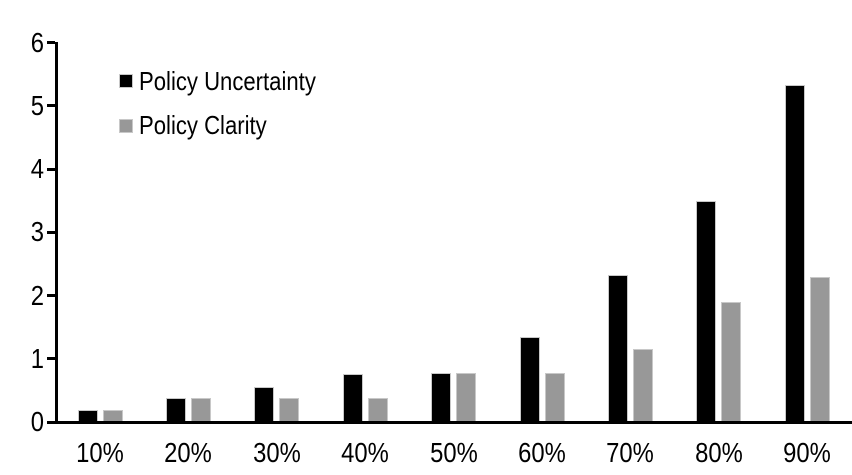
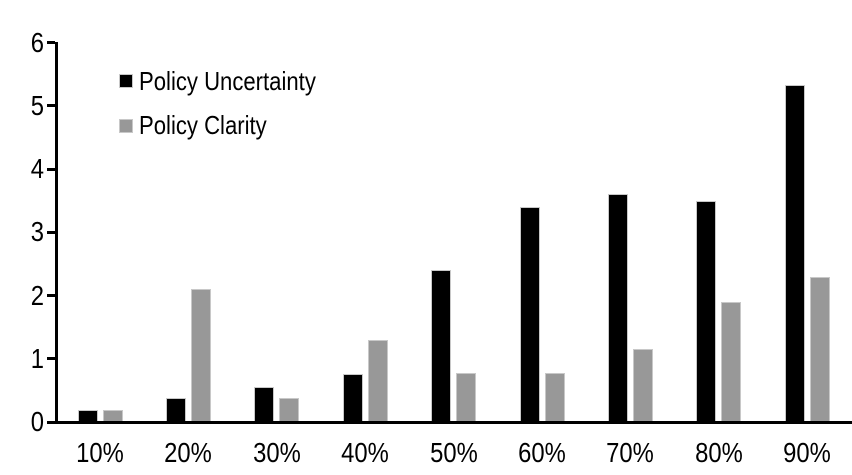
Policy Clarity/20%: 0.4 -> 2.1
Policy Clarity/40%: 0.4 -> 1.3
Policy Uncertainty/50%: 0.8 -> 2.4
Policy Uncertainty/60%: 1.3 -> 3.4
Policy Uncertainty/70%: 2.3 -> 3.6
